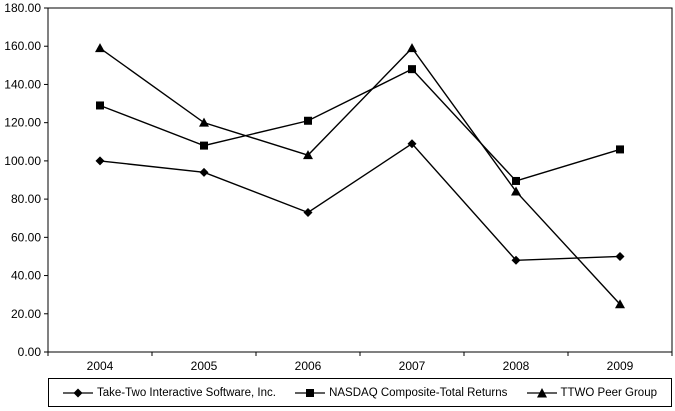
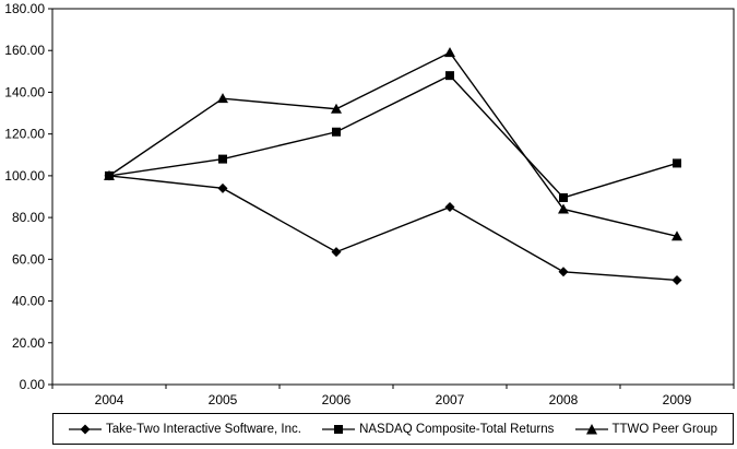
NASDAQ Composite-Total Returns/2004: 129 -> 100
TTWO Peer Group/2004: 159 -> 100
TTWO Peer Group/2005: 120 -> 137
Take-Two Interactive Software, Inc./2006: 73 -> 64
TTWO Peer Group/2006: 103 -> 132
Take-Two Interactive Software, Inc./2007: 109 -> 85
Take-Two Interactive Software, Inc./2008: 48 -> 54
TTWO Peer Group/2009: 25 -> 71
